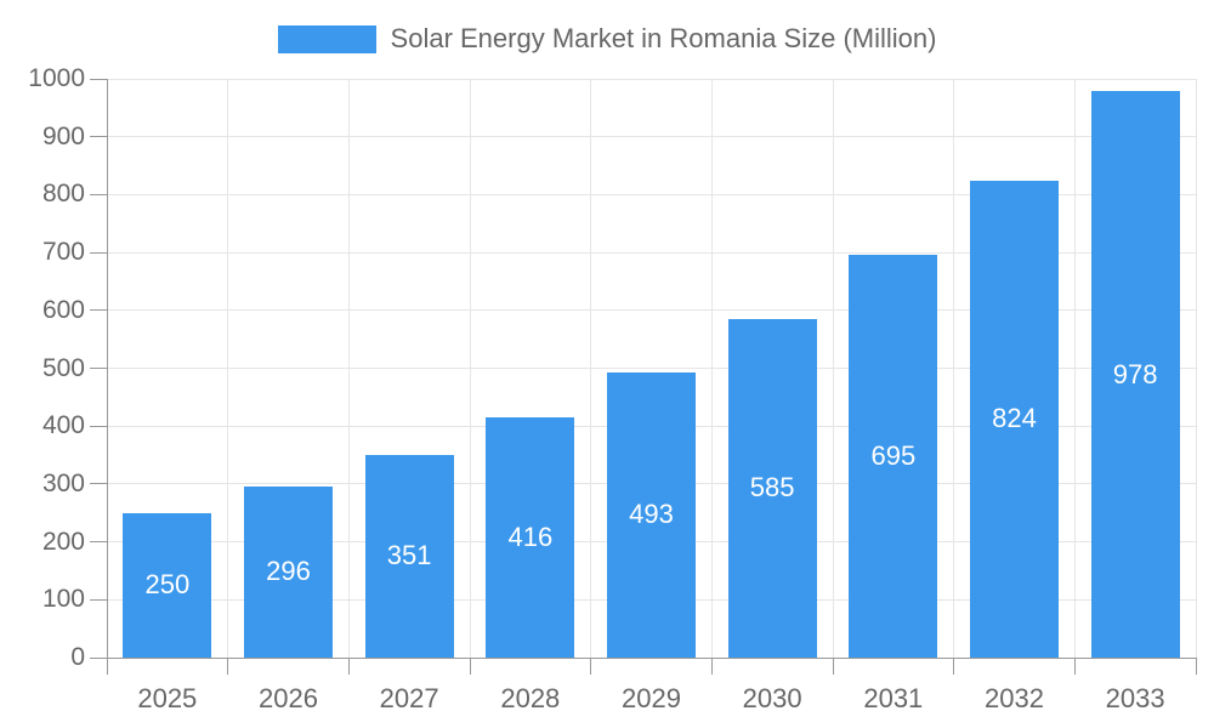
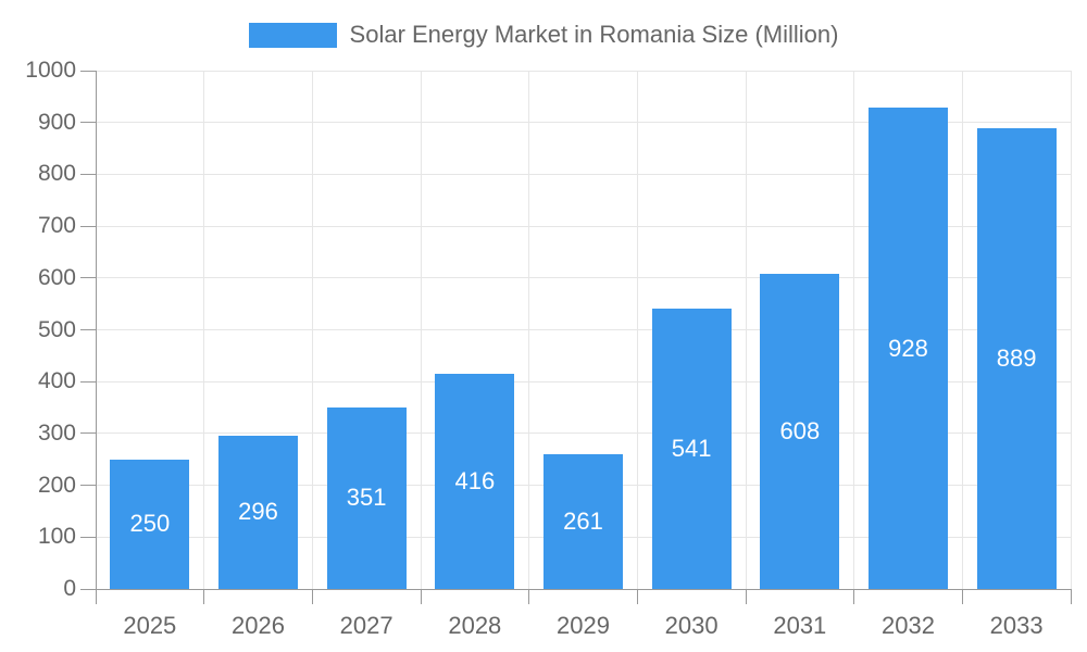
2029: 493 -> 261
2030: 585 -> 541
2031: 695 -> 608
2032: 824 -> 928
2033: 978 -> 889
